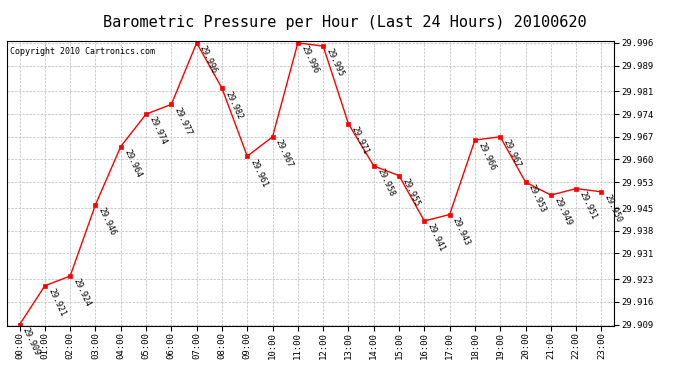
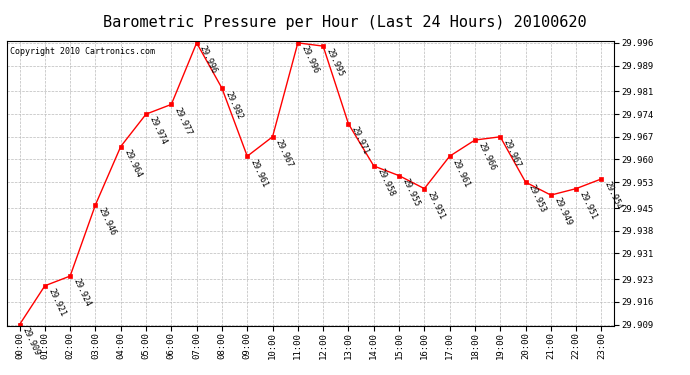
16:00: 29.941 -> 29.951
17:00: 29.943 -> 29.961
23:00: 29.950 -> 29.954
